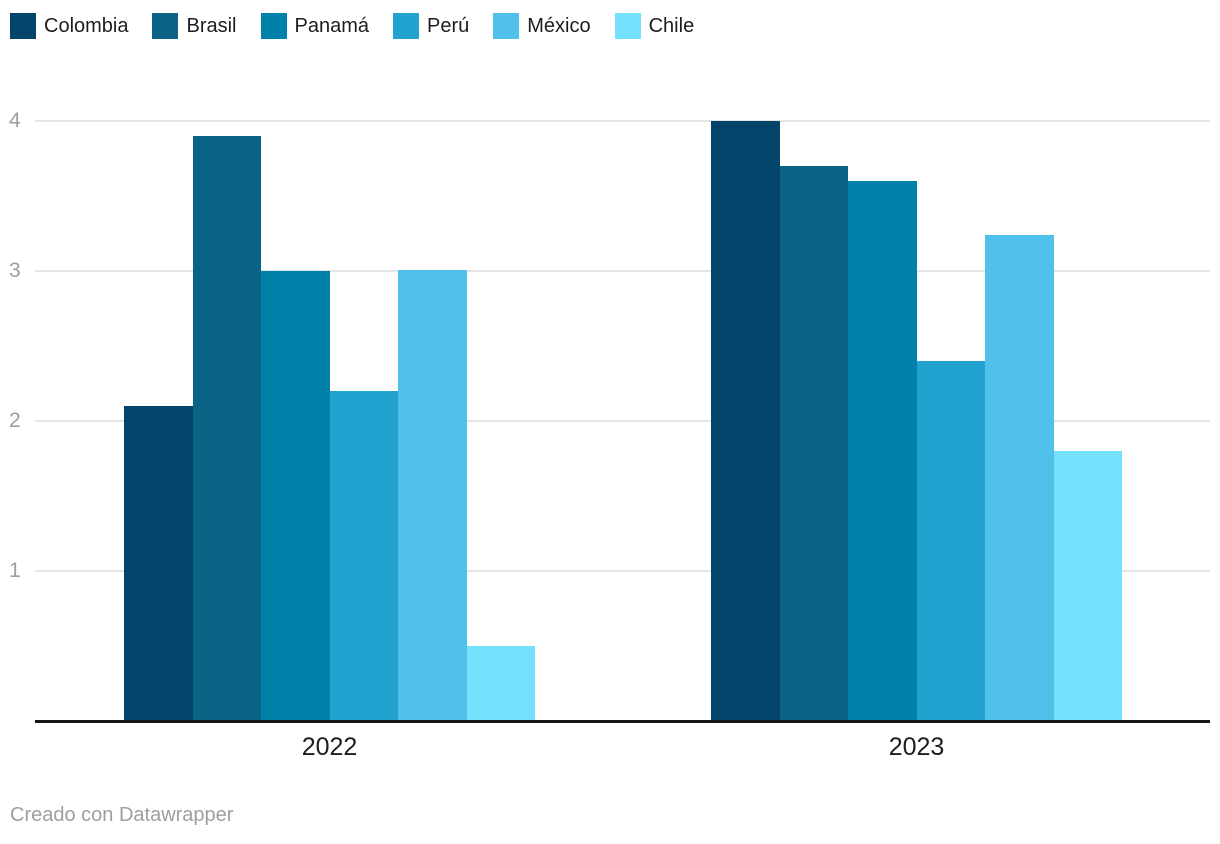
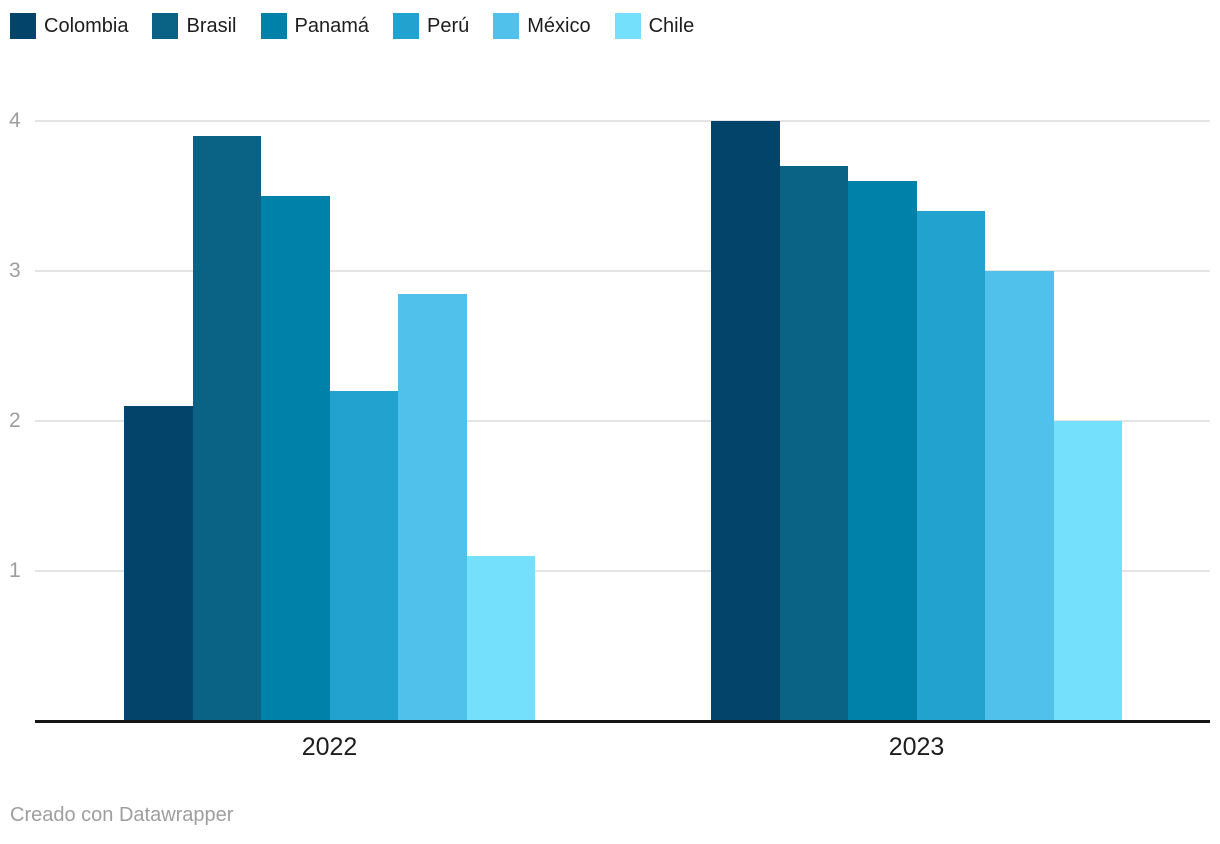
Panamá/2022: 3.0 -> 3.5
México/2022: 3.01 -> 2.85
Chile/2022: 0.5 -> 1.1
Perú/2023: 2.4 -> 3.4
México/2023: 3.24 -> 3.00
Chile/2023: 1.8 -> 2.0
